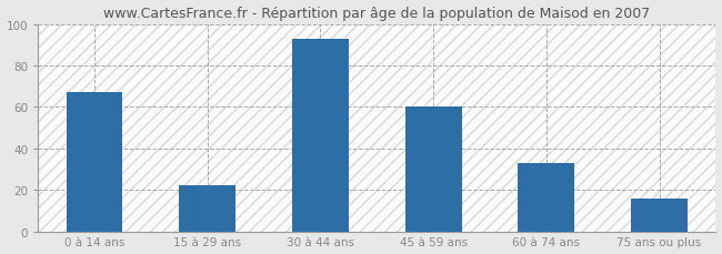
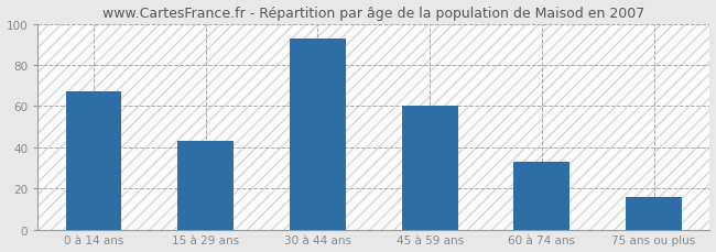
15 à 29 ans: 22 -> 43
